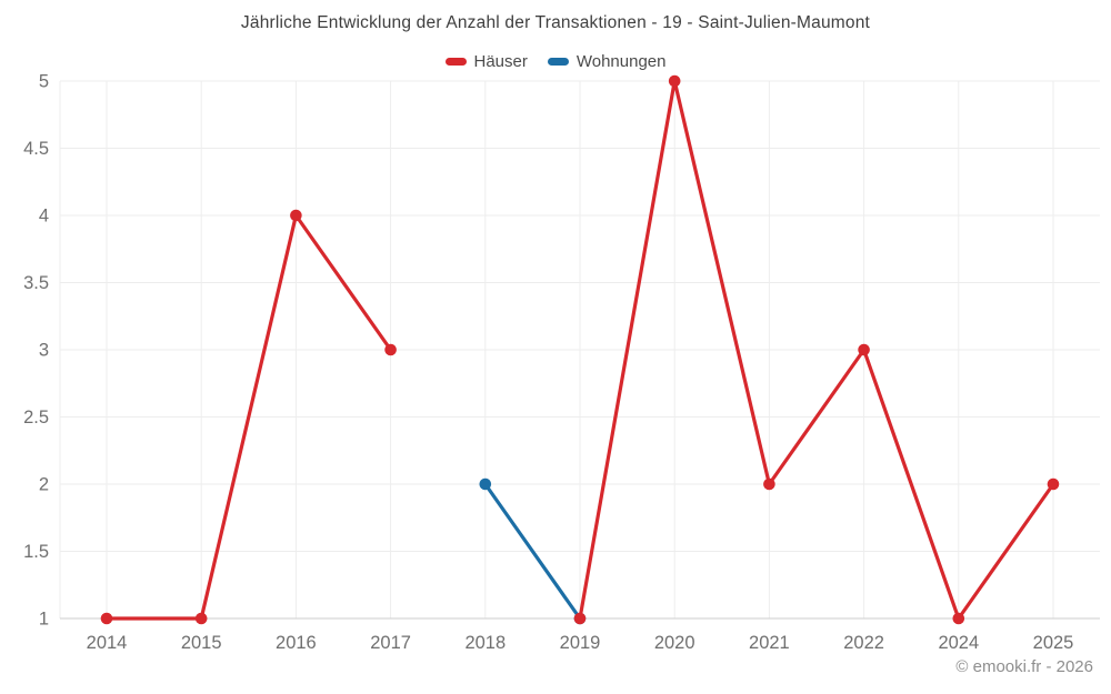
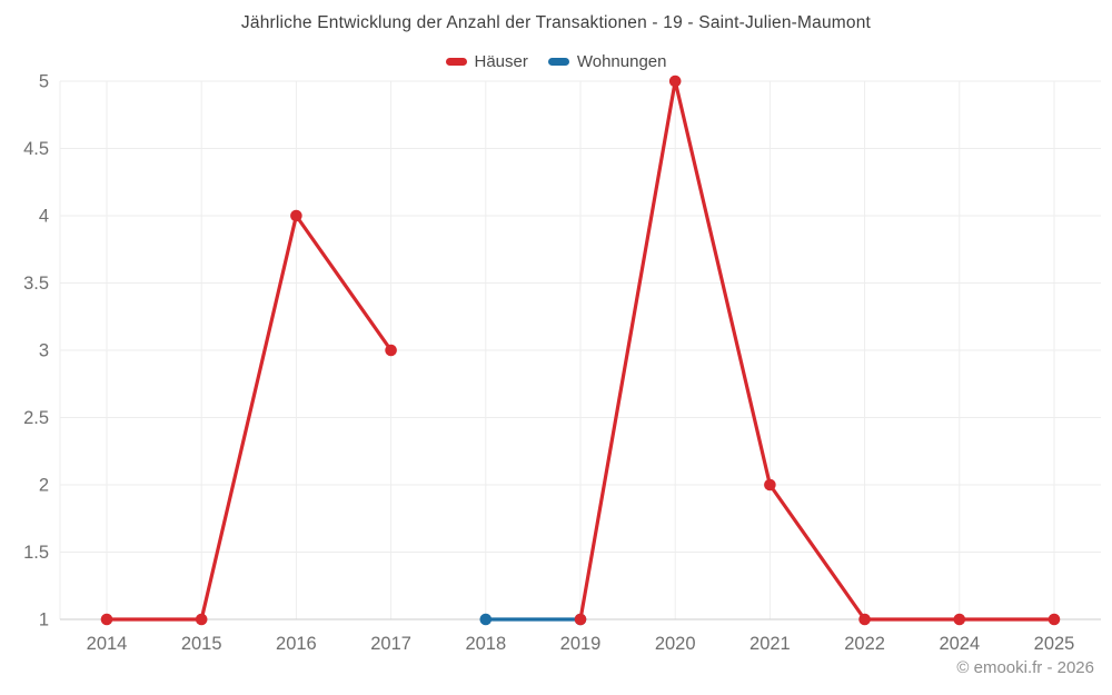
Wohnungen/2018: 2 -> 1
Häuser/2022: 3 -> 1
Häuser/2025: 2 -> 1
